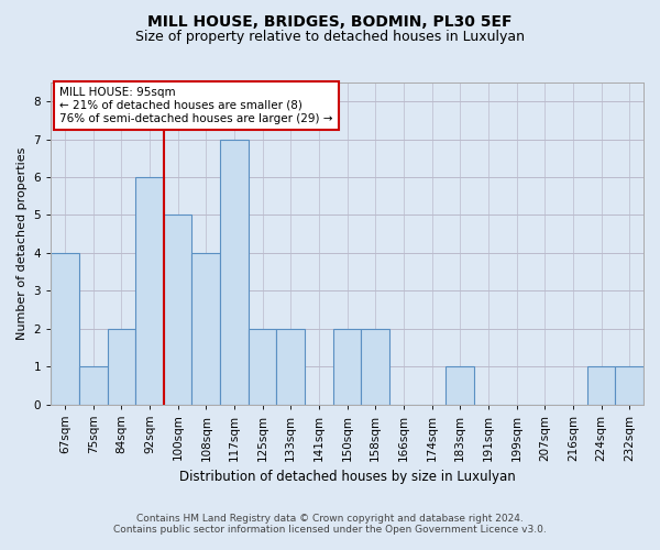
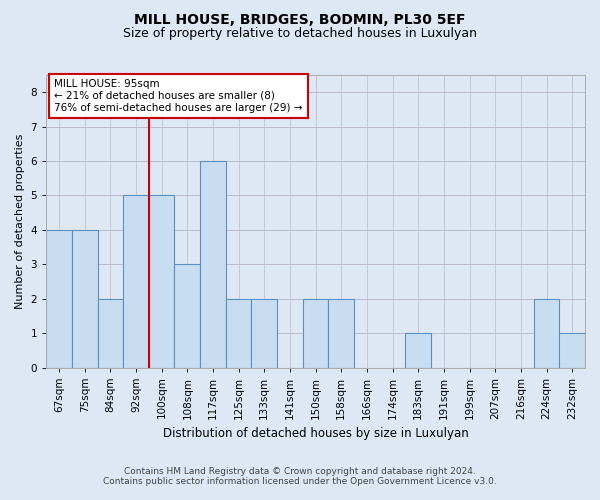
75sqm: 1 -> 4
92sqm: 6 -> 5
108sqm: 4 -> 3
117sqm: 7 -> 6
224sqm: 1 -> 2
